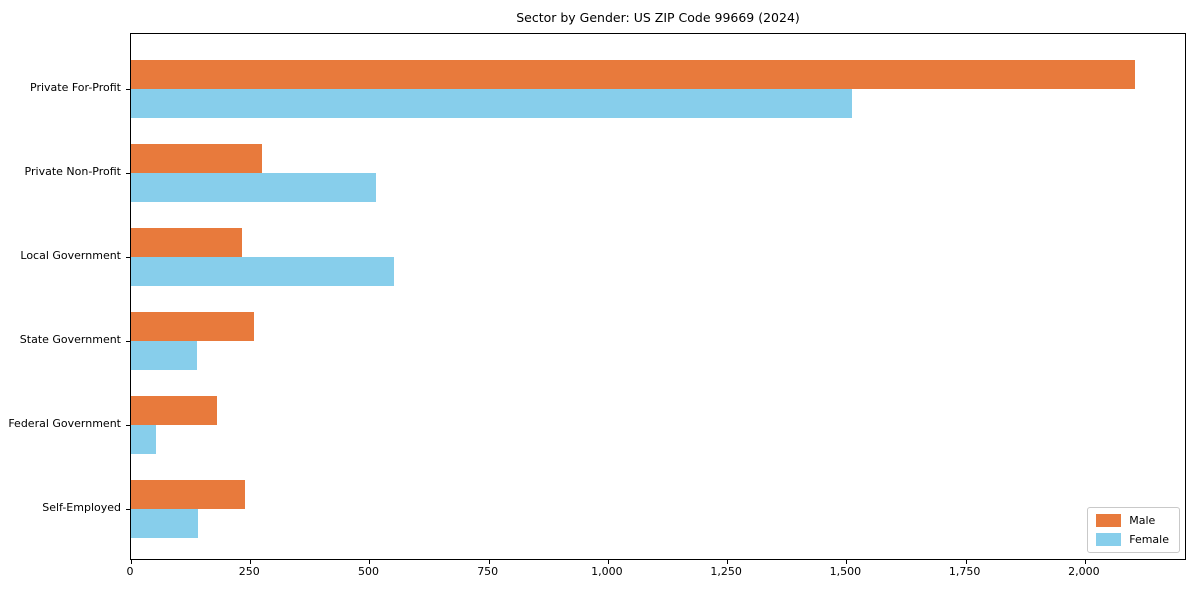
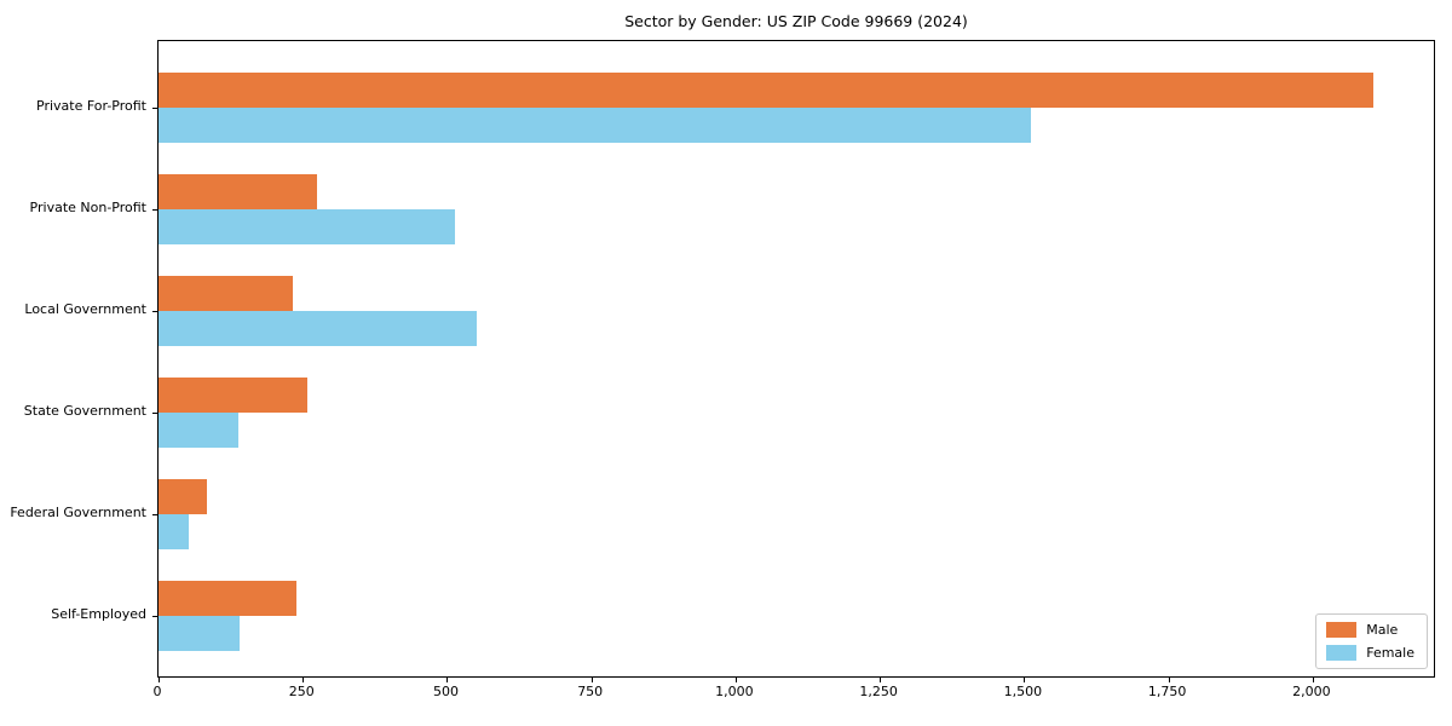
Male/Federal Government: 180 -> 80
